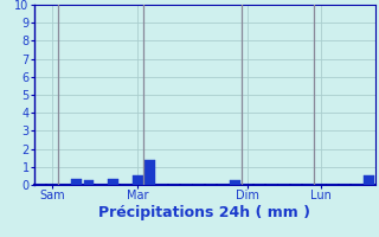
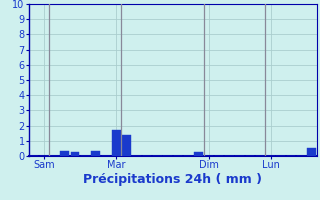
Mar: 0.6 -> 1.7
